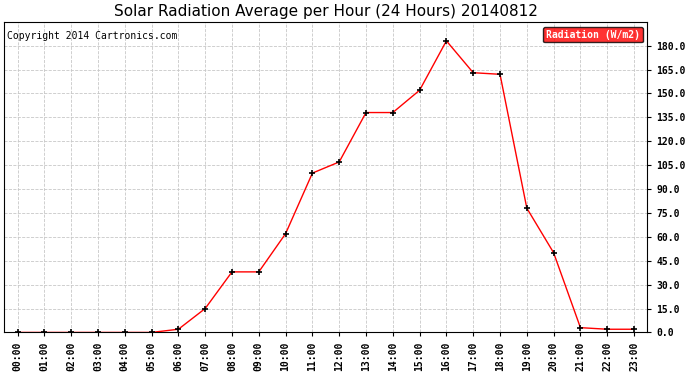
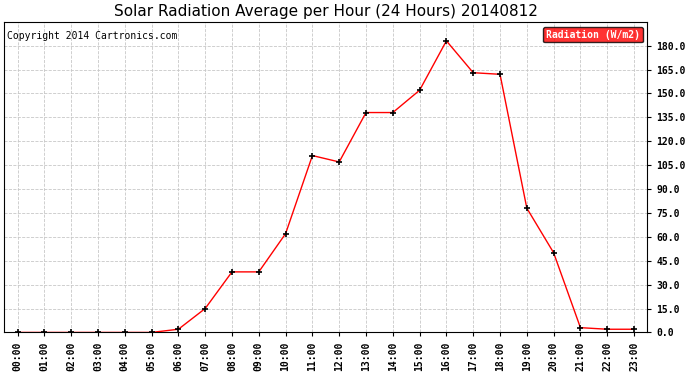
11:00: 100 -> 111
